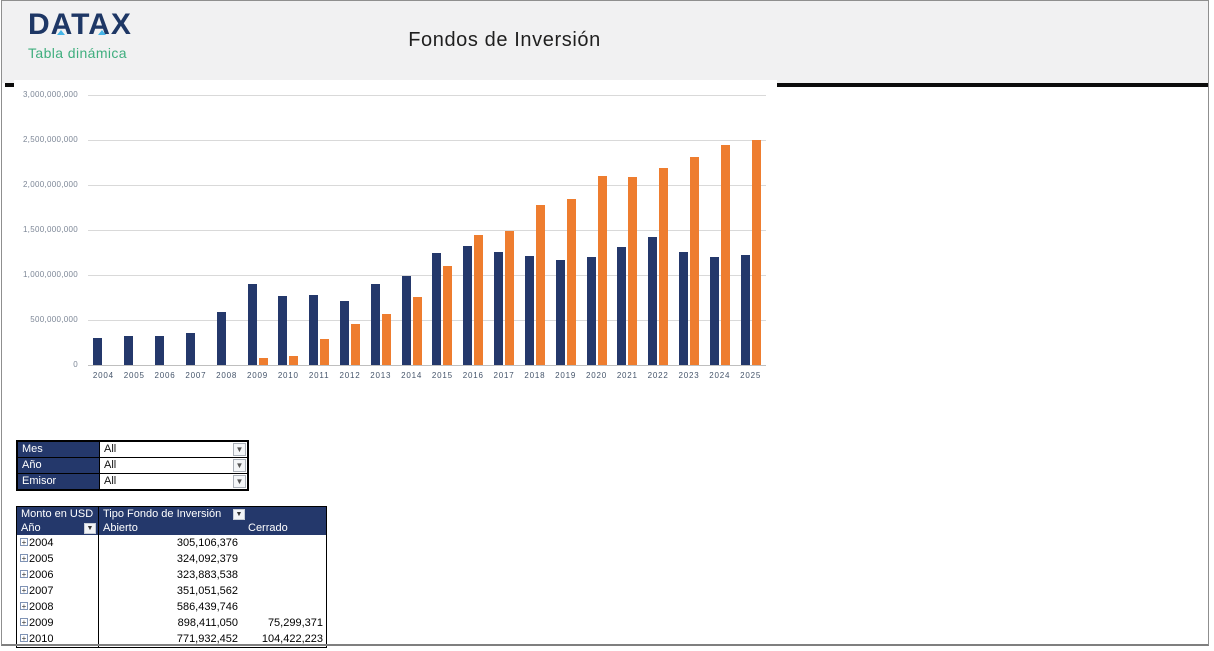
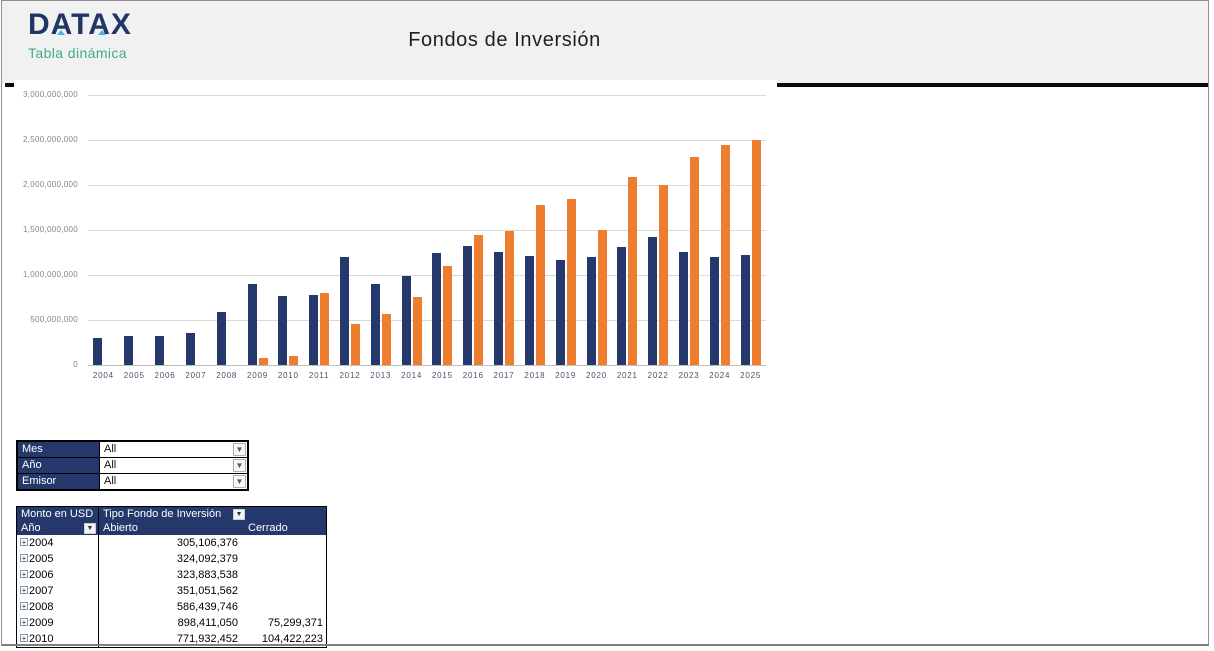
Cerrado/2011: 300000000 -> 800000000
Abierto/2012: 700000000 -> 1200000000
Cerrado/2020: 2100000000 -> 1500000000
Cerrado/2022: 2200000000 -> 2000000000
